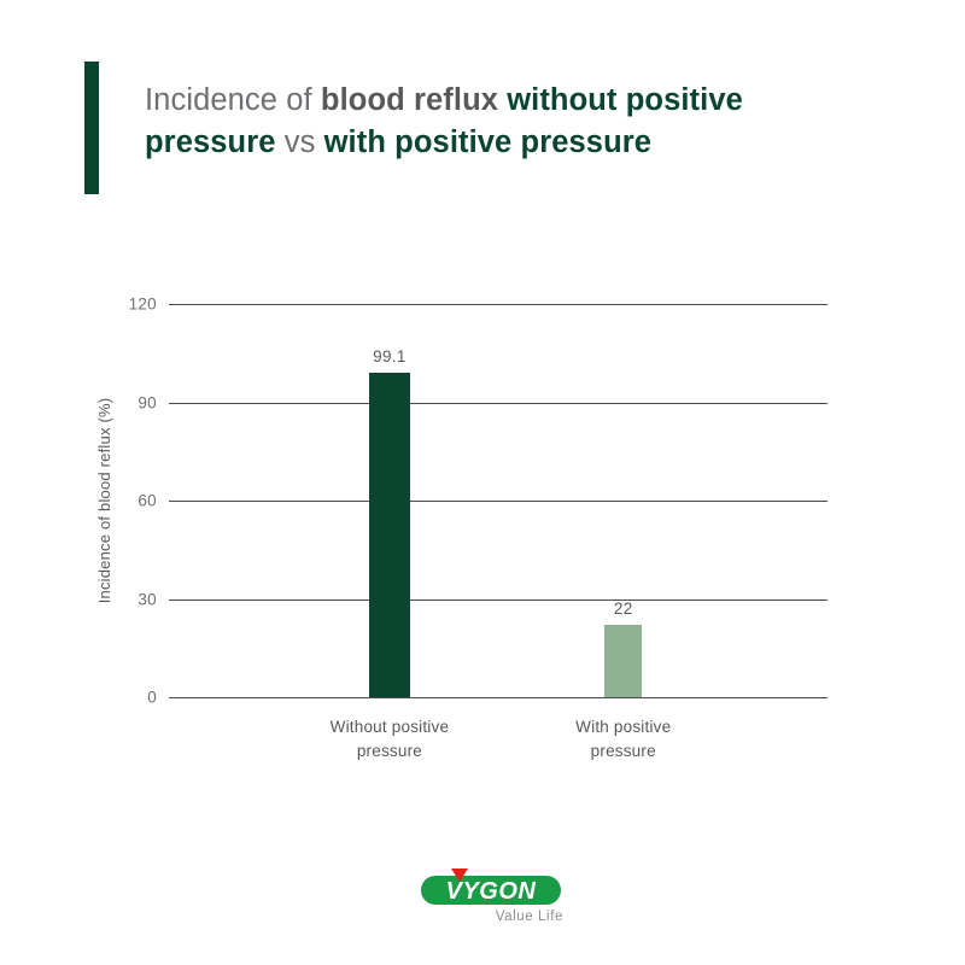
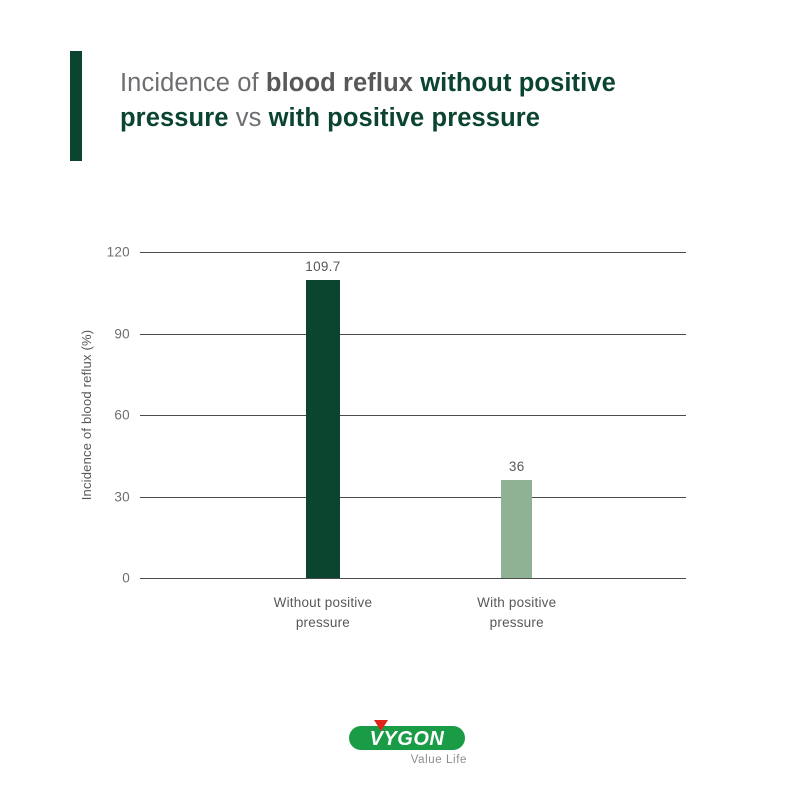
Without positive pressure: 99.1 -> 109.7
With positive pressure: 22 -> 36
